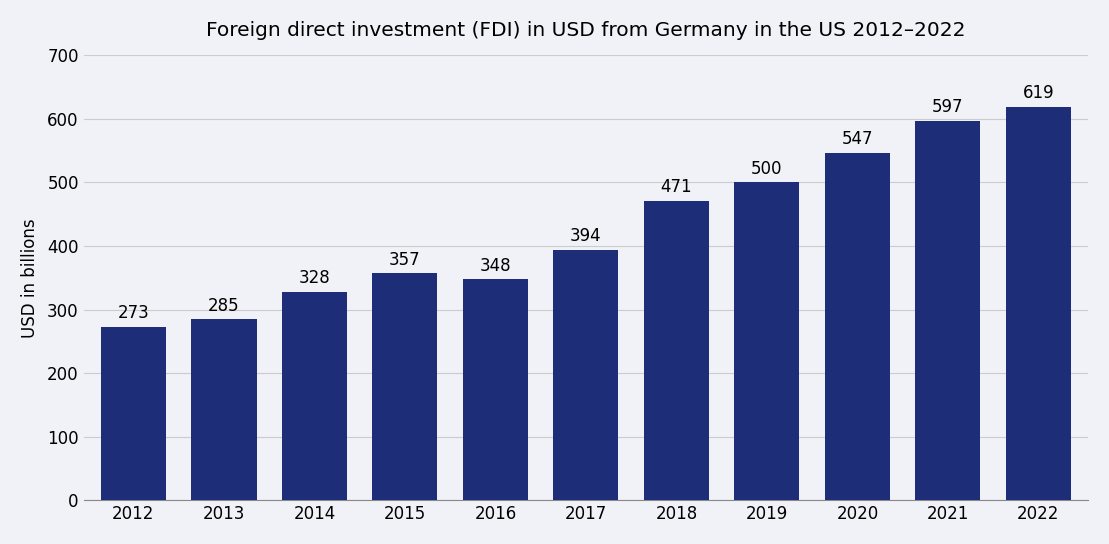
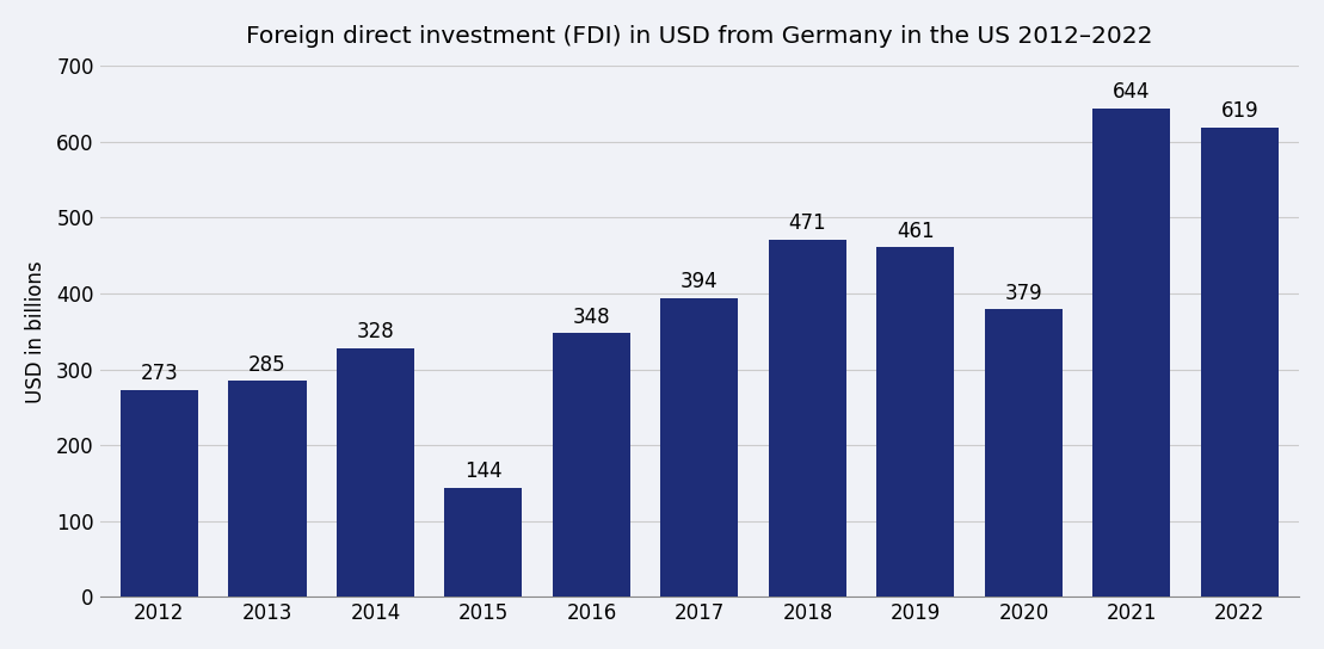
2015: 357 -> 144
2019: 500 -> 461
2020: 547 -> 379
2021: 597 -> 644
